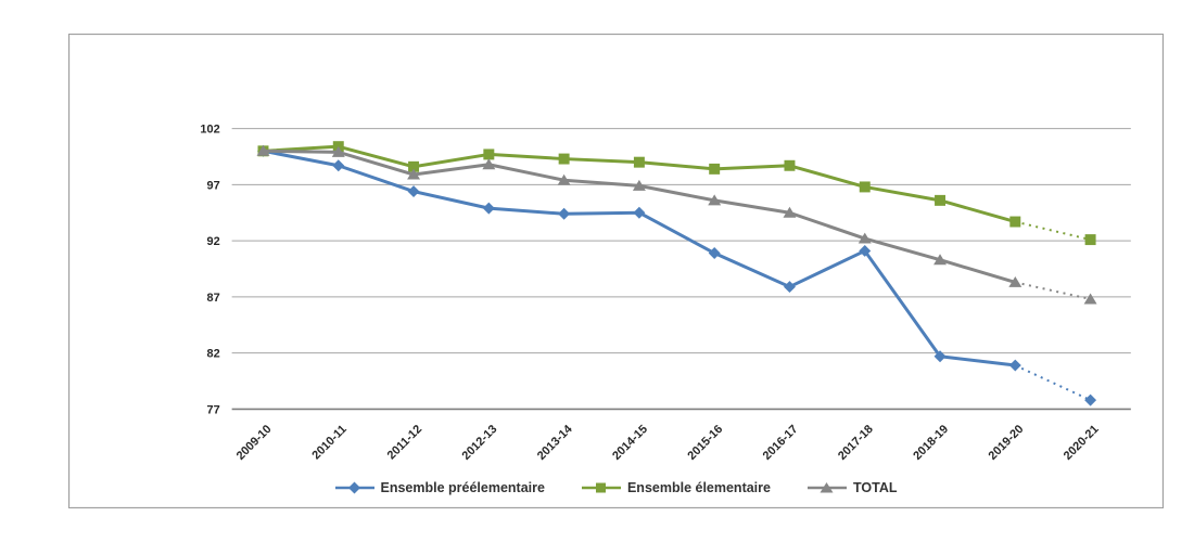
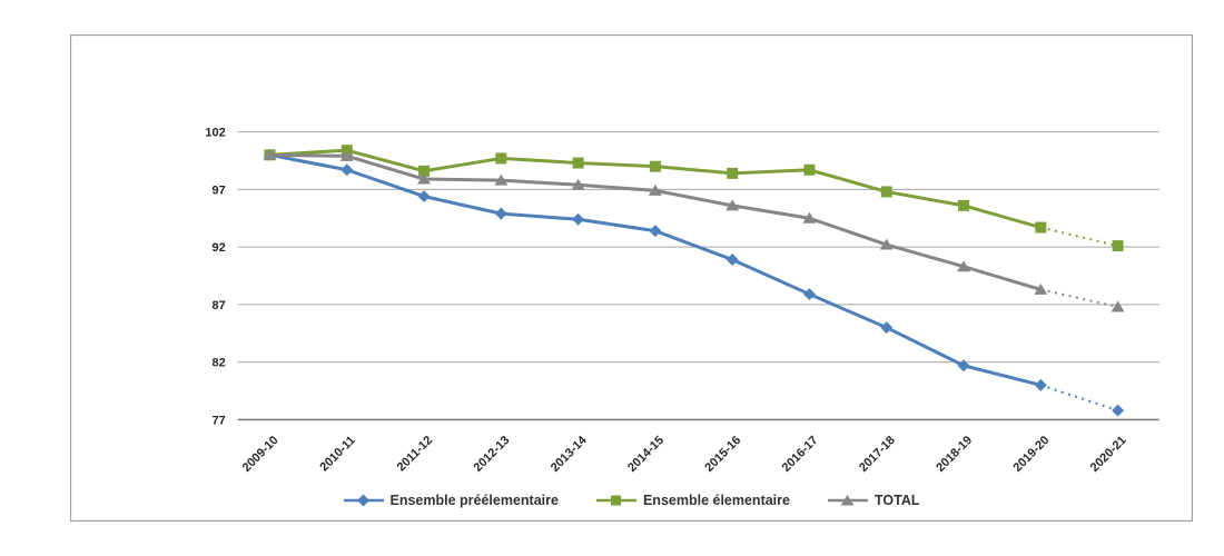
TOTAL/2012-13: 98.8 -> 97.8
Ensemble préélementaire/2014-15: 94.5 -> 93.4
Ensemble préélementaire/2017-18: 91.1 -> 85.0
Ensemble préélementaire/2019-20: 80.9 -> 80.0
